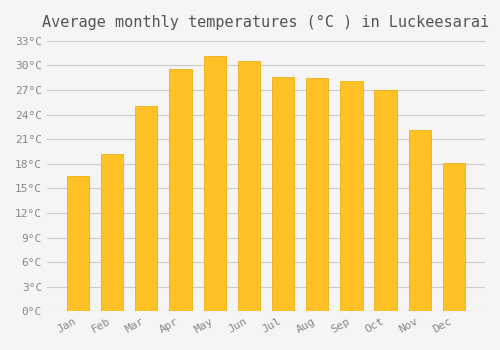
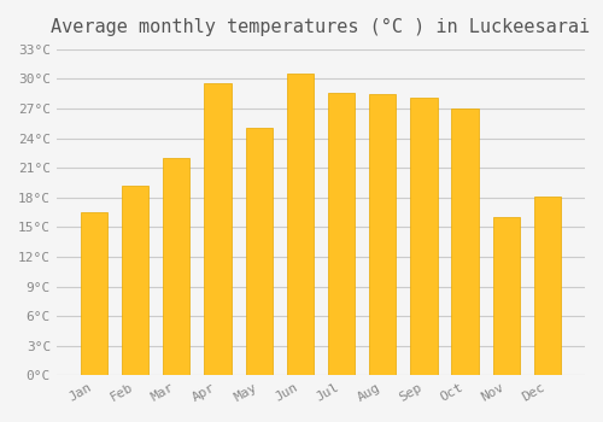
Mar: 25.0°C -> 22.0°C
May: 31.1°C -> 25.0°C
Nov: 22.1°C -> 16.0°C
